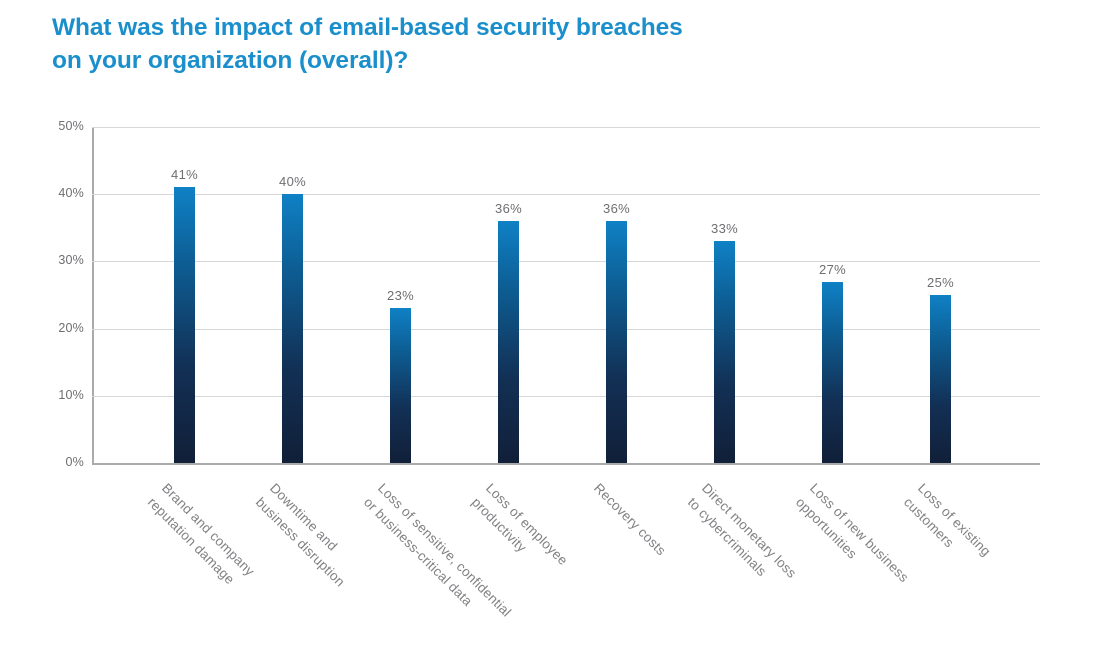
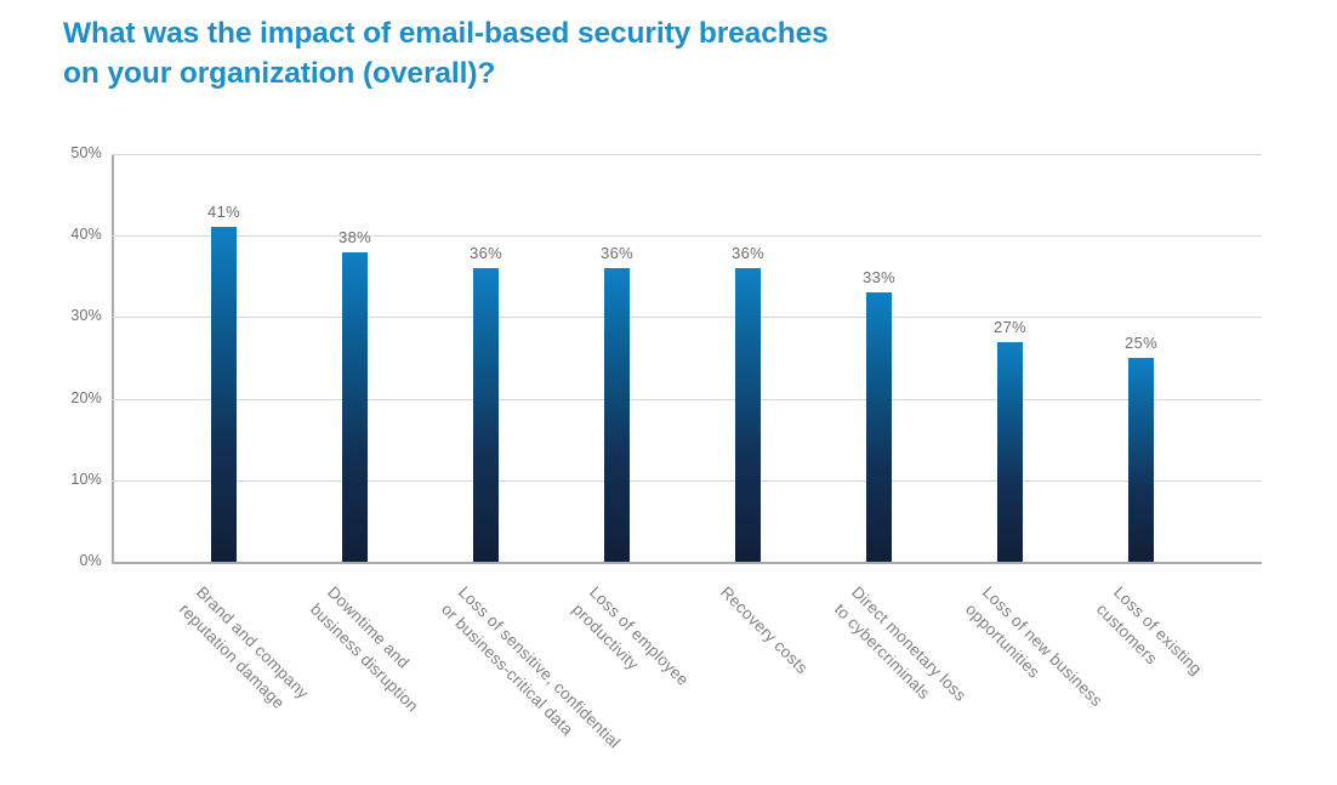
Downtime and business disruption: 40% -> 38%
Loss of sensitive, confidential or business-critical data: 23% -> 36%
